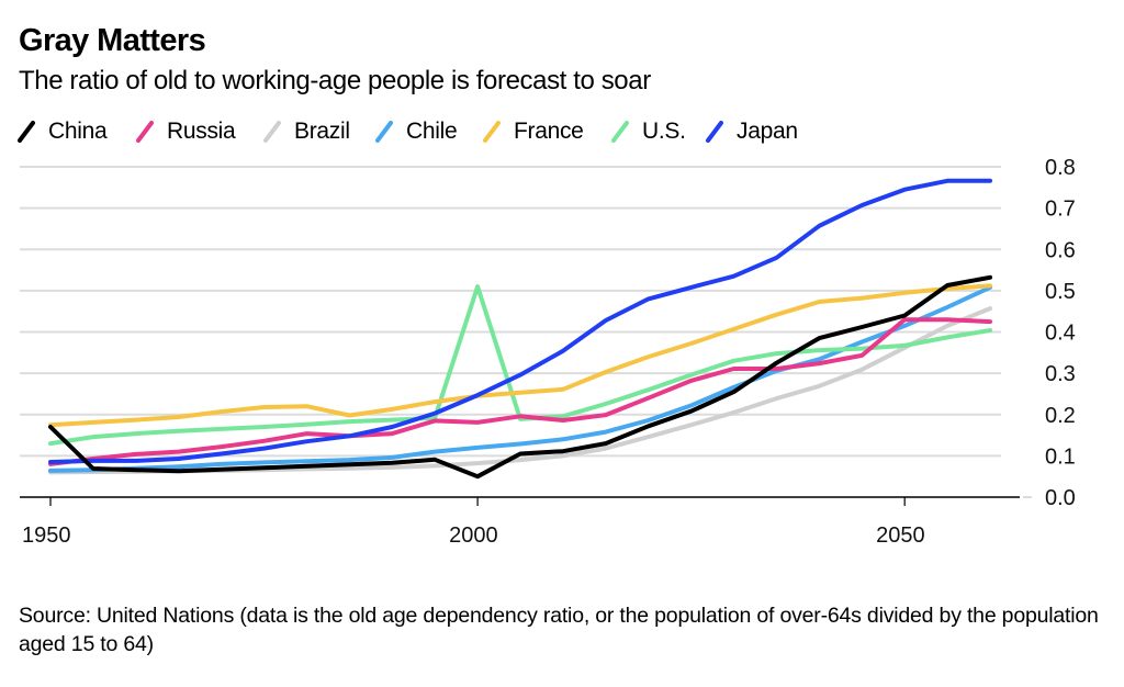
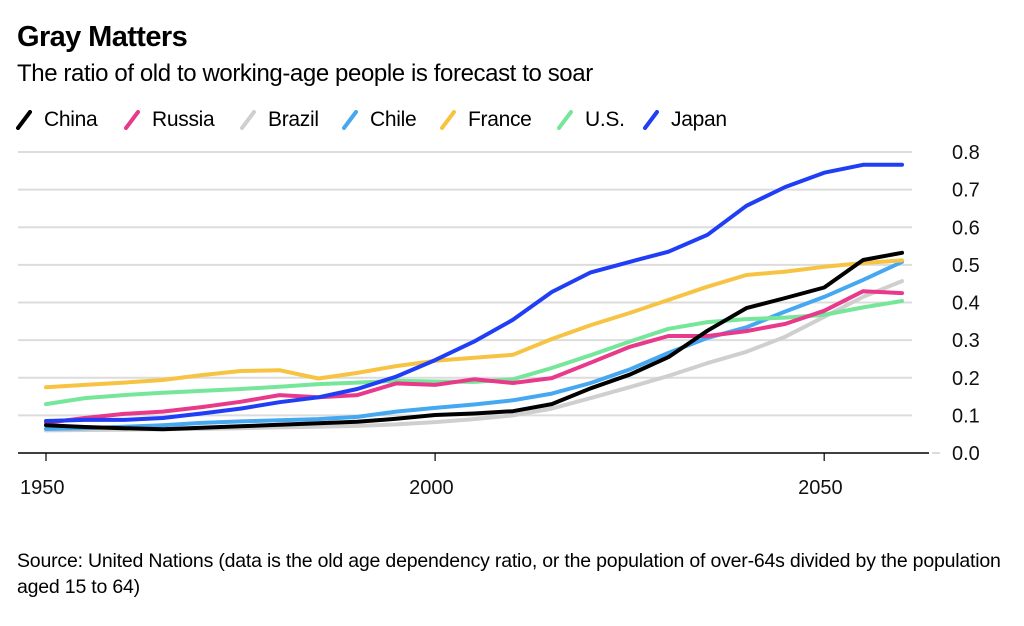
China/1950: 0.17 -> 0.07
China/2000: 0.05 -> 0.10
U.S./2000: 0.51 -> 0.19
Russia/2050: 0.43 -> 0.38
